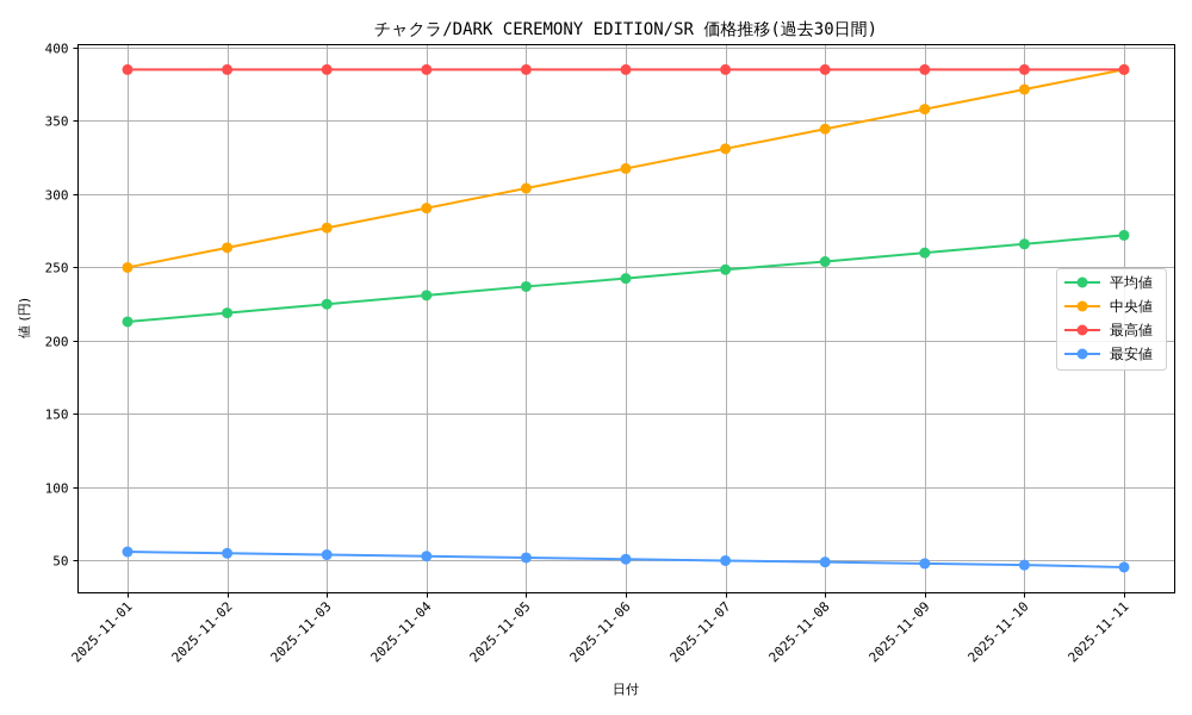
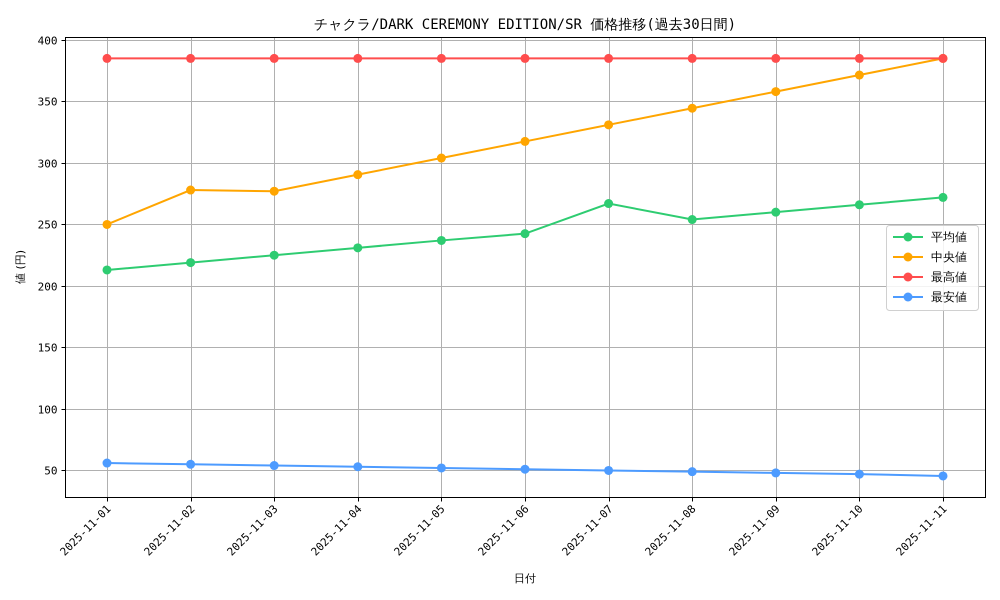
中央値/2025-11-02: 264 -> 278
平均値/2025-11-07: 248 -> 267
